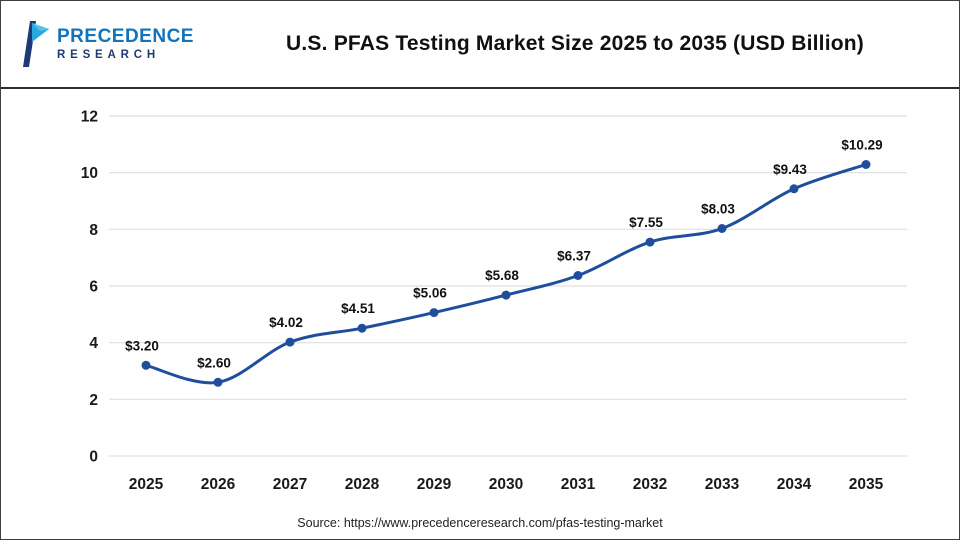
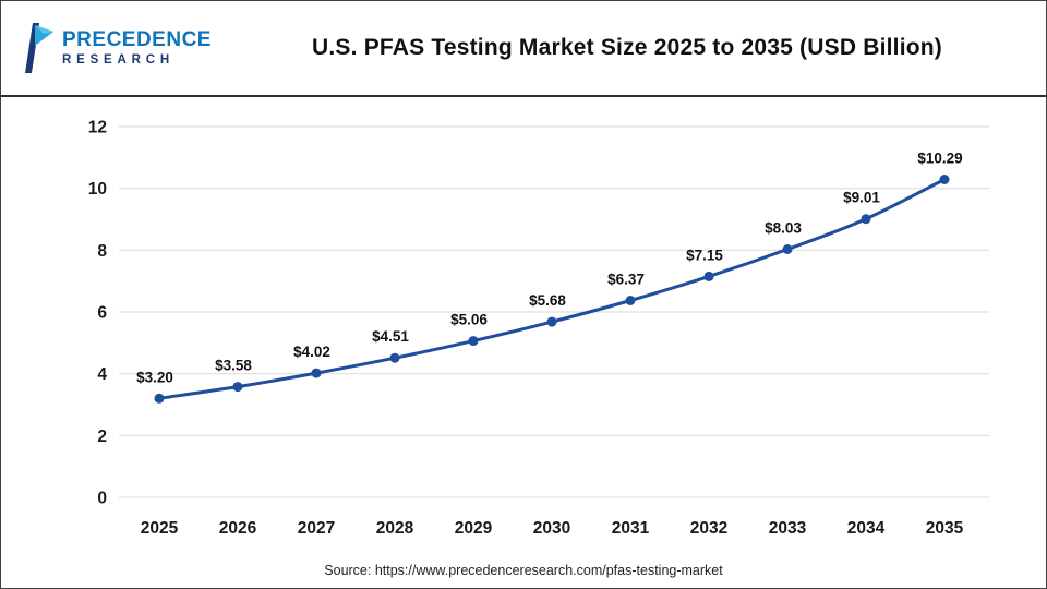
2026: $2.60 -> $3.58
2032: $7.55 -> $7.15
2034: $9.43 -> $9.01
